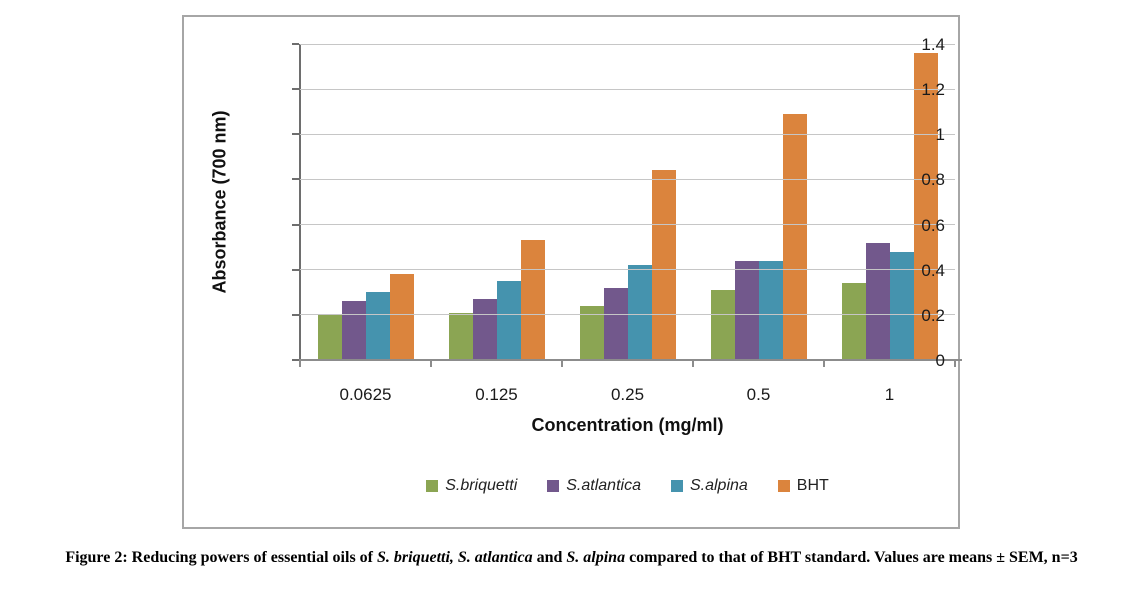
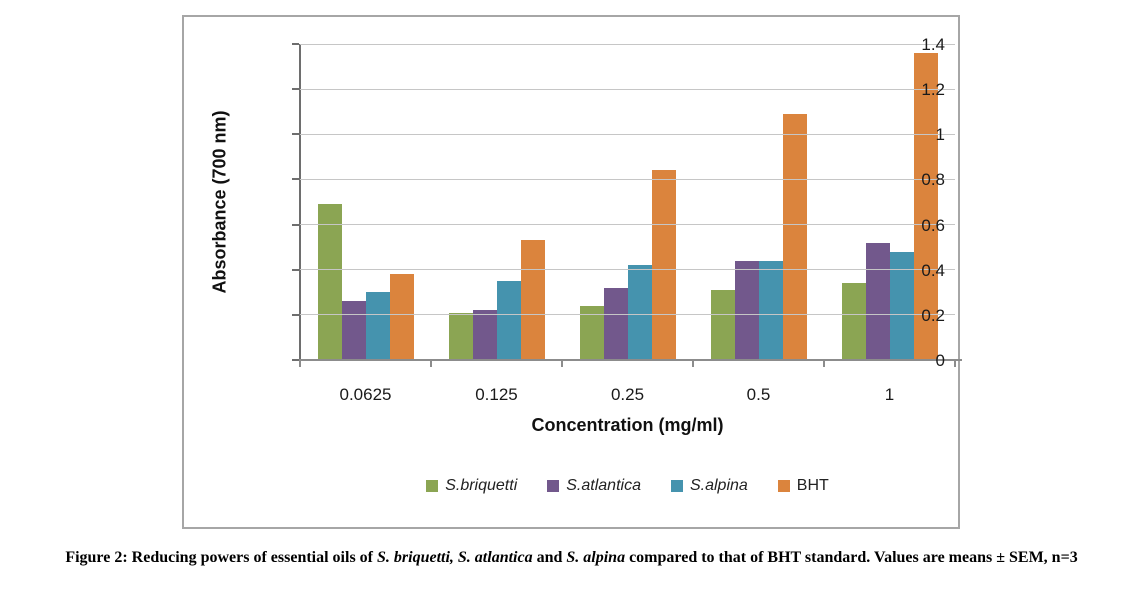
S.briquetti/0.0625: 0.20 -> 0.69
S.atlantica/0.125: 0.27 -> 0.22
